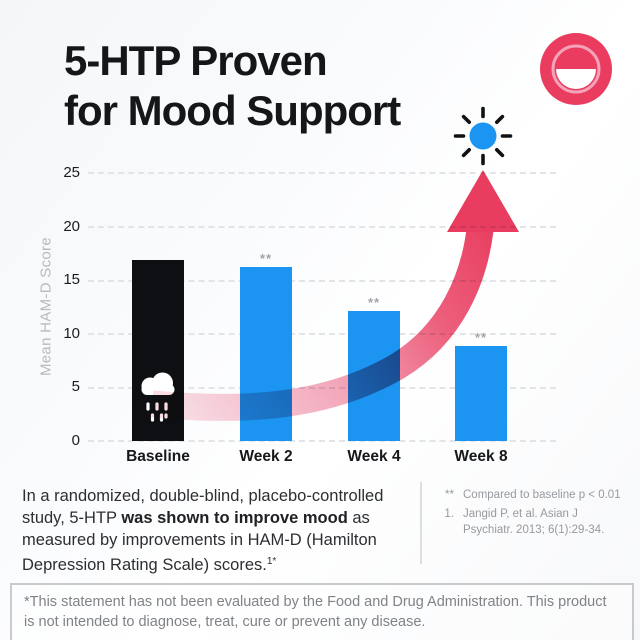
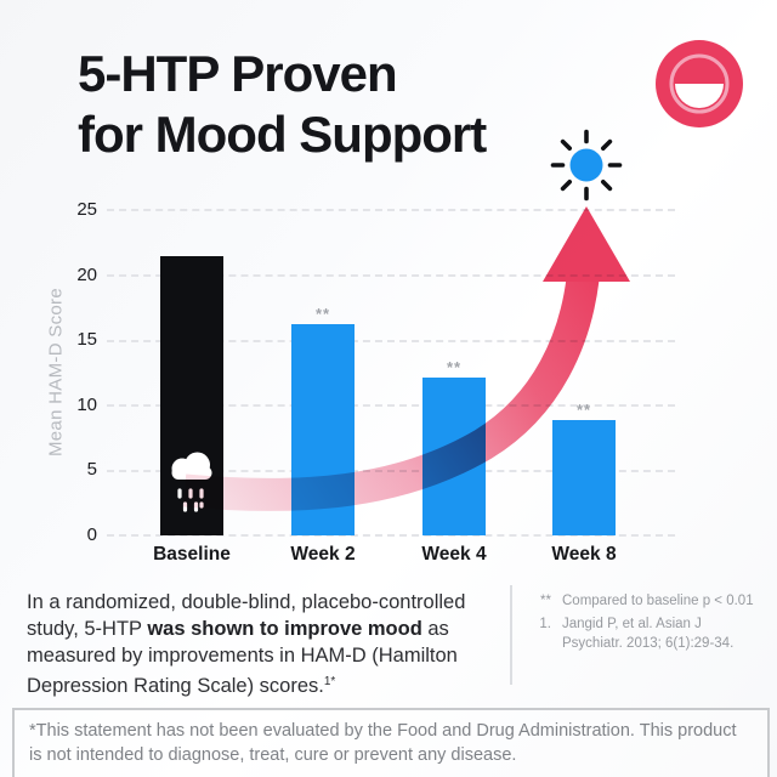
Baseline: 16.9 -> 21.5
